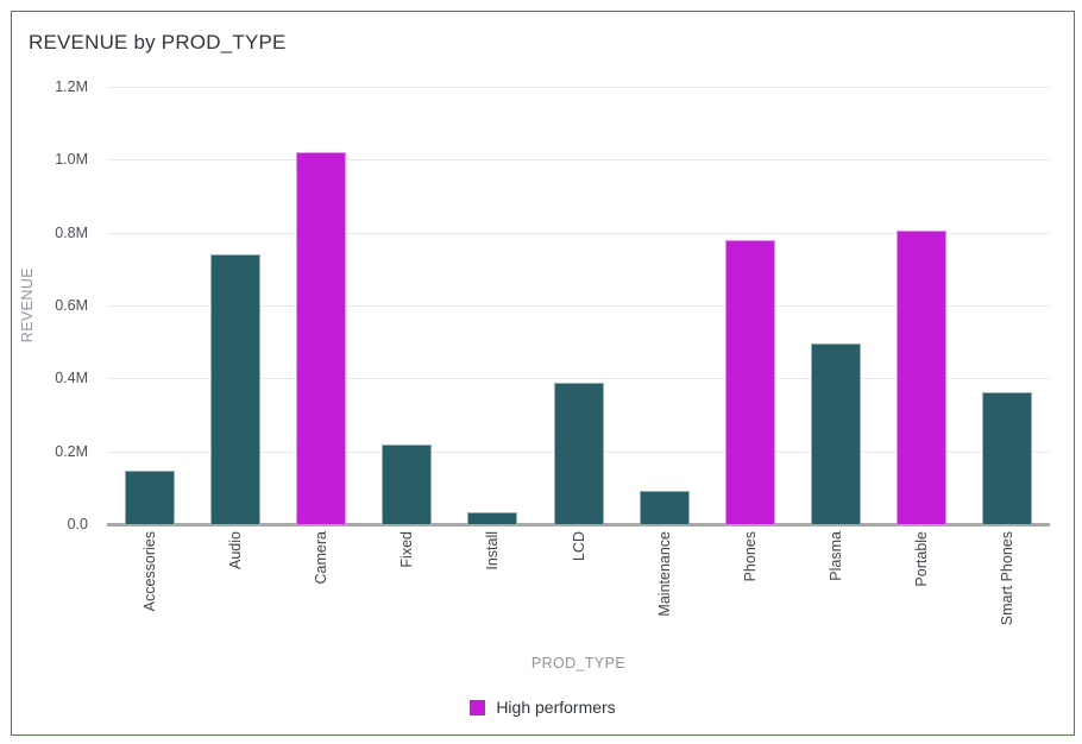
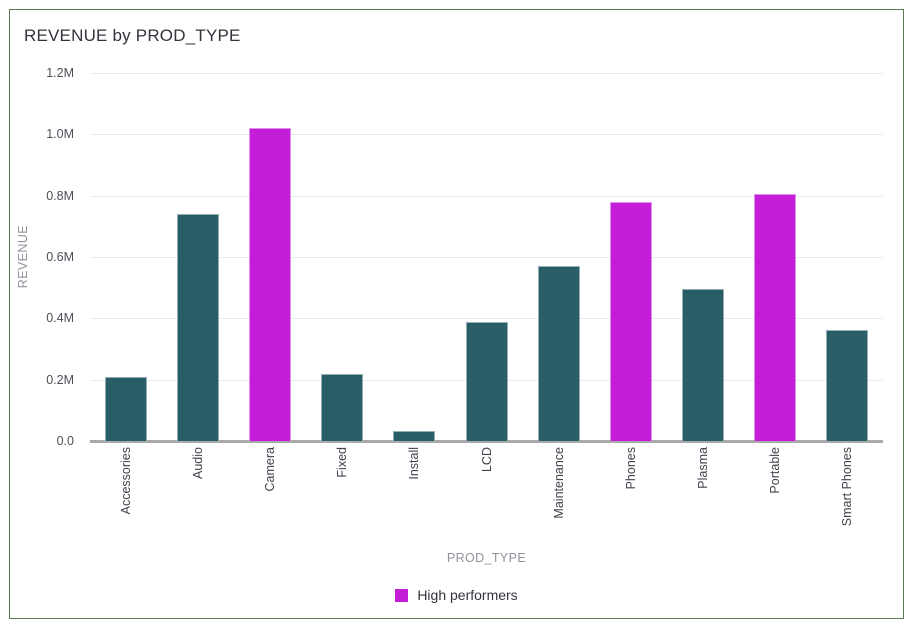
Accessories: 0.15M -> 0.21M
Maintenance: 0.09M -> 0.57M
